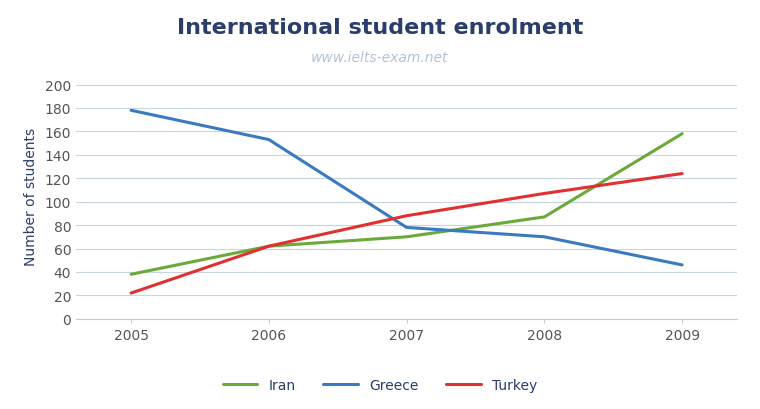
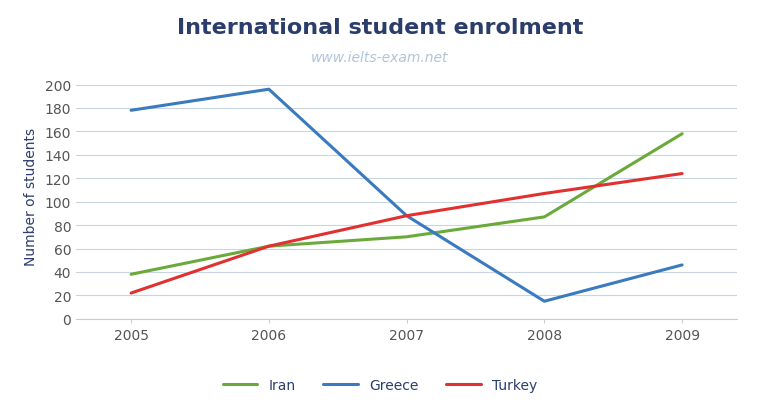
Greece/2006: 153 -> 196
Greece/2007: 78 -> 88
Greece/2008: 70 -> 15
